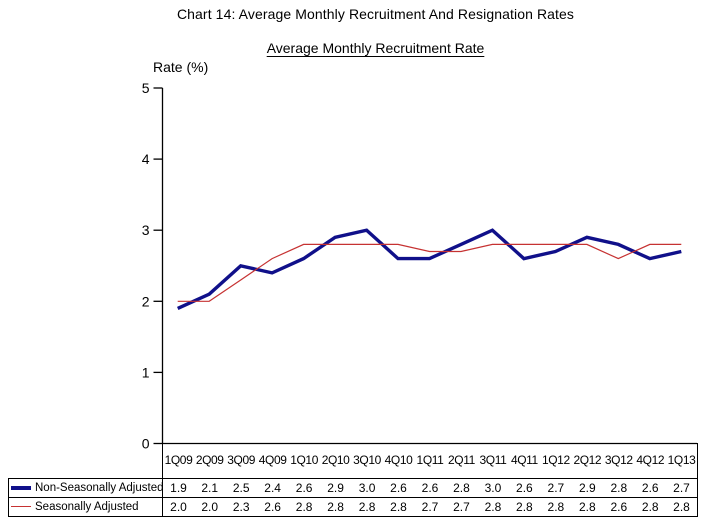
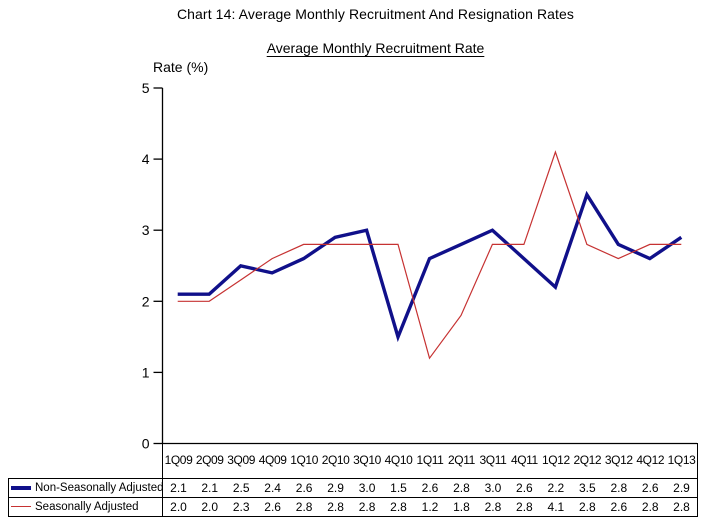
Non-Seasonally Adjusted/1Q09: 1.9 -> 2.1
Non-Seasonally Adjusted/4Q10: 2.6 -> 1.5
Seasonally Adjusted/1Q11: 2.7 -> 1.2
Seasonally Adjusted/2Q11: 2.7 -> 1.8
Non-Seasonally Adjusted/1Q12: 2.7 -> 2.2
Seasonally Adjusted/1Q12: 2.8 -> 4.1
Non-Seasonally Adjusted/2Q12: 2.9 -> 3.5
Non-Seasonally Adjusted/1Q13: 2.7 -> 2.9
